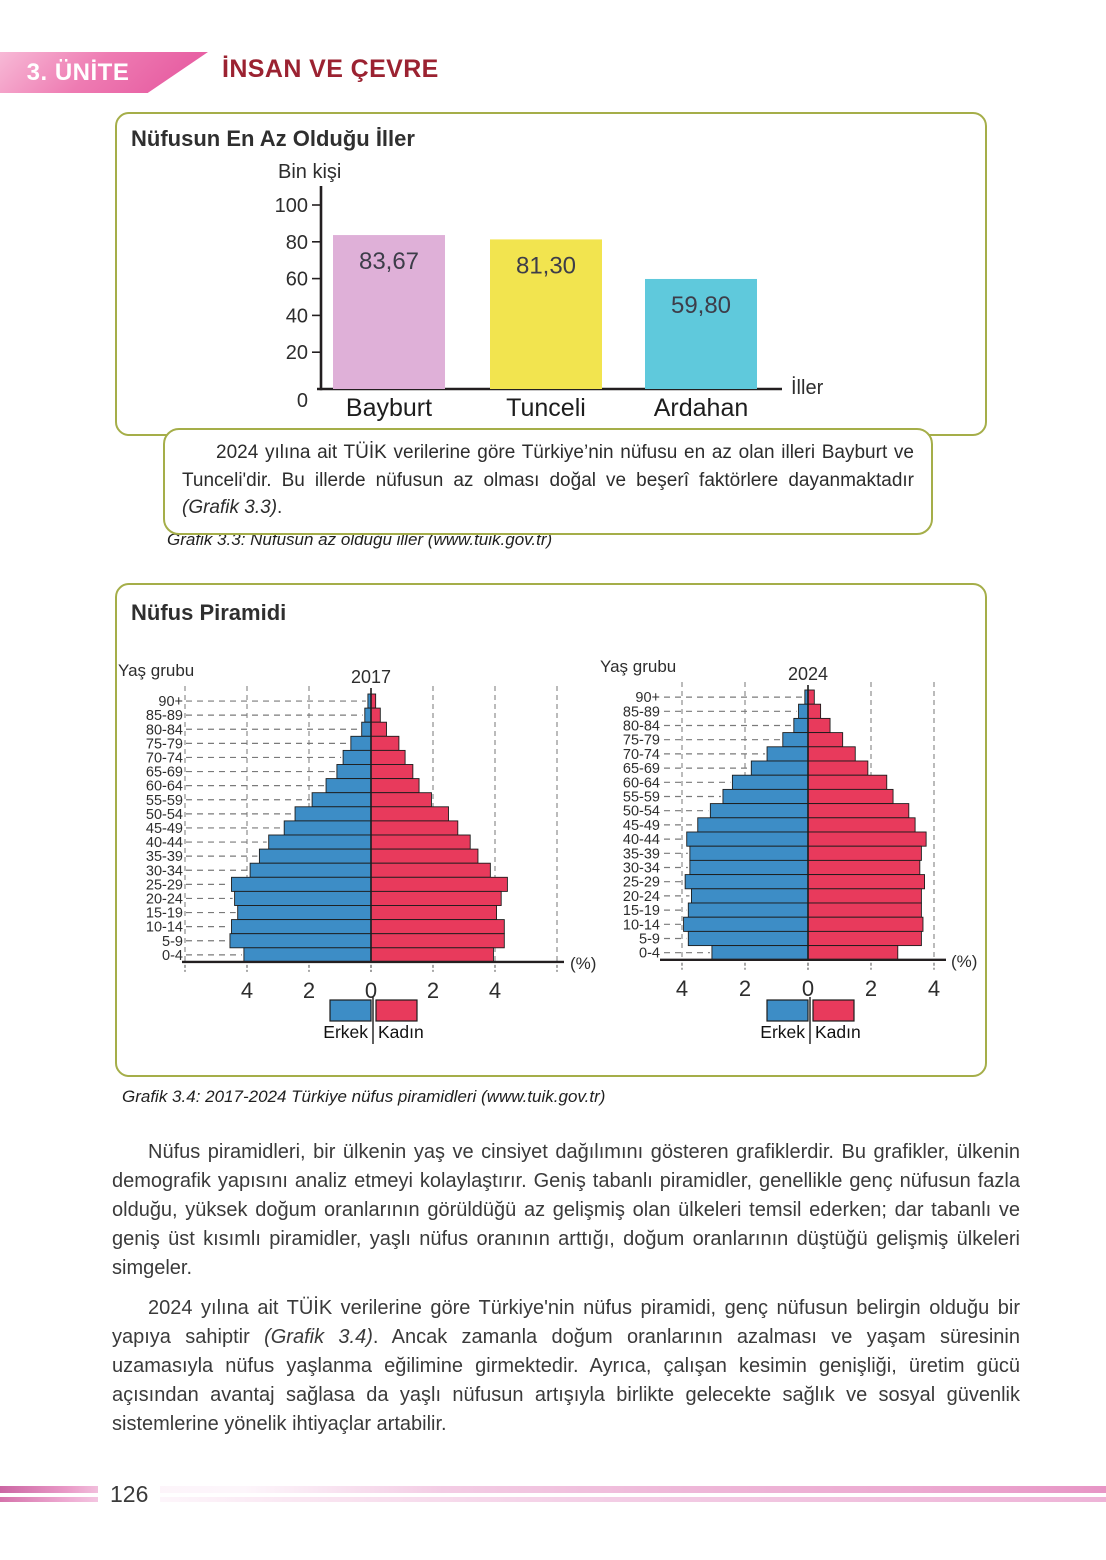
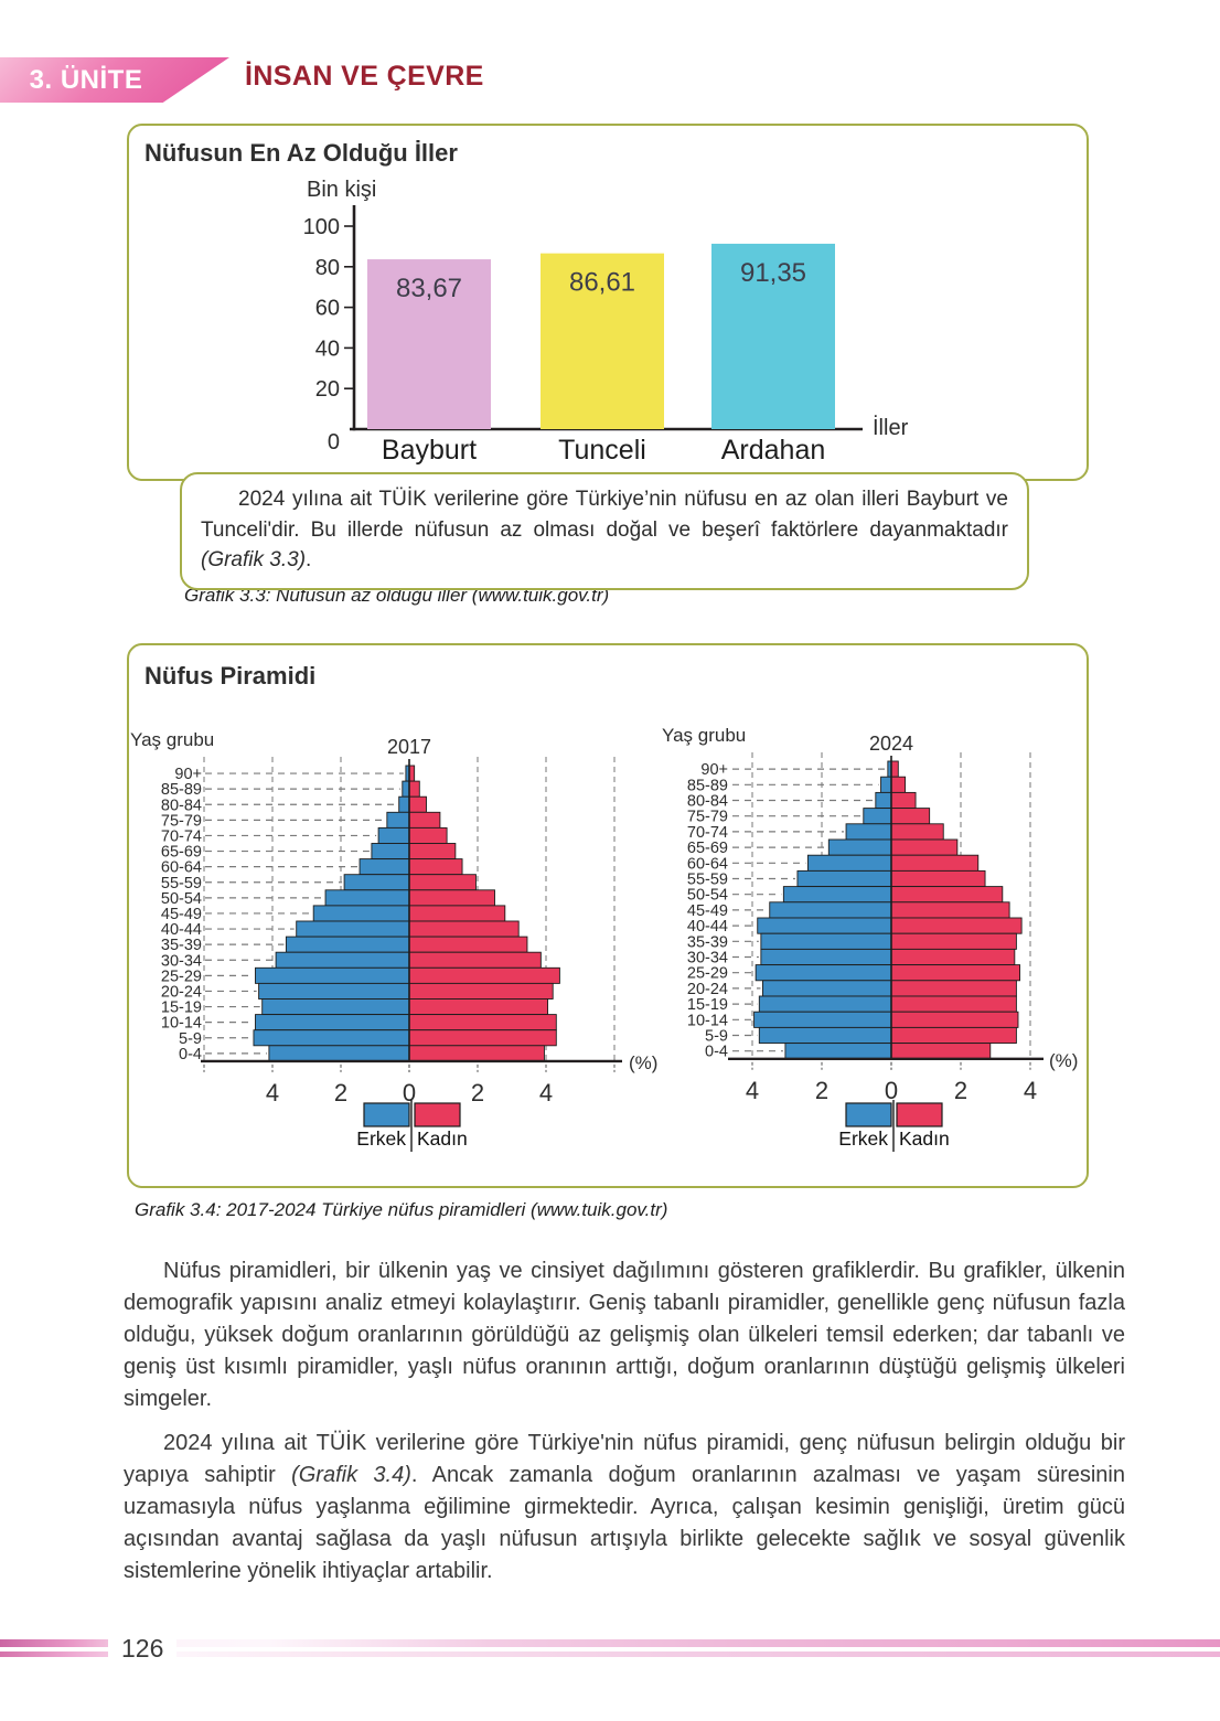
Nüfusun En Az Olduğu İller/Tunceli: 81,30 -> 86,61
Nüfusun En Az Olduğu İller/Ardahan: 59,80 -> 91,35
